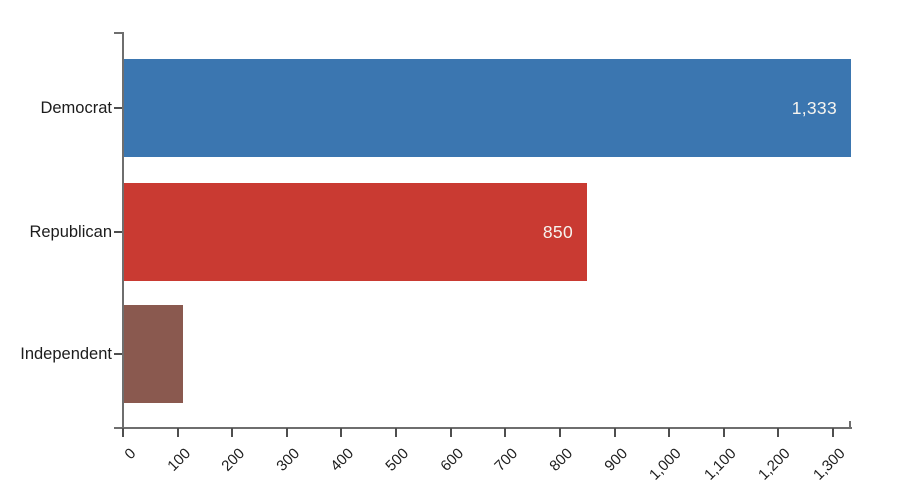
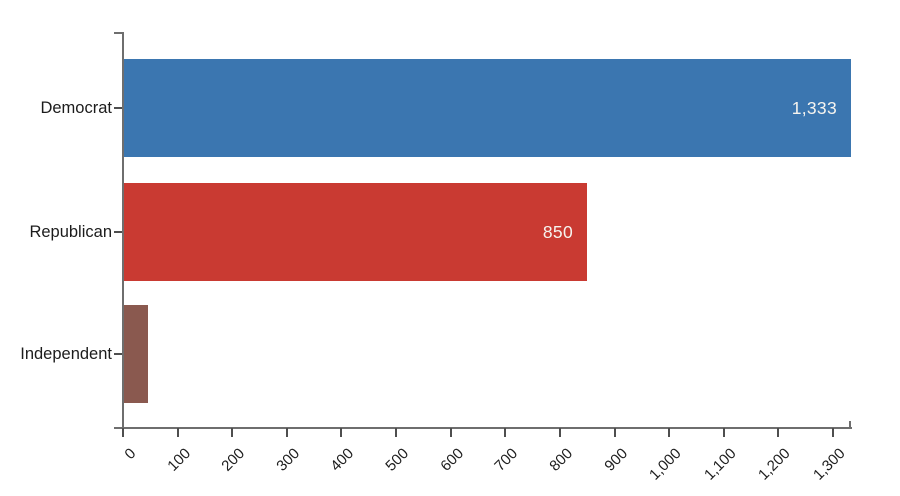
Independent: 110 -> 40
